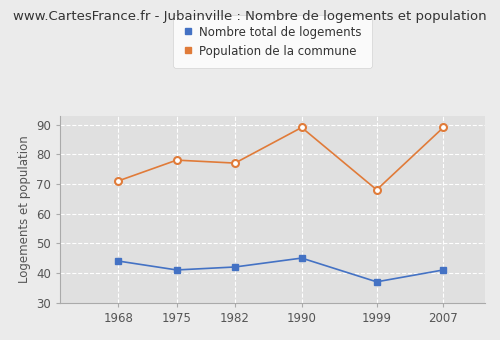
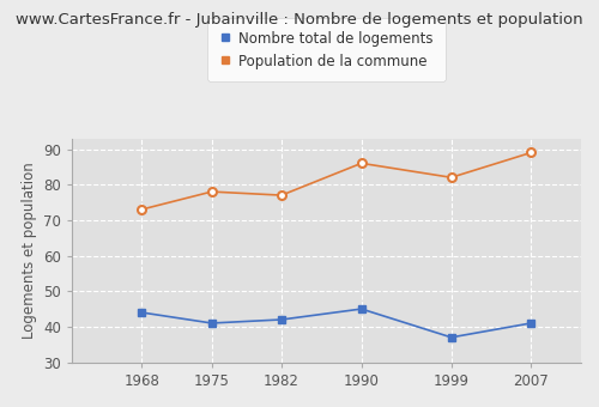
Population de la commune/1968: 71 -> 73
Population de la commune/1990: 89 -> 86
Population de la commune/1999: 68 -> 82
